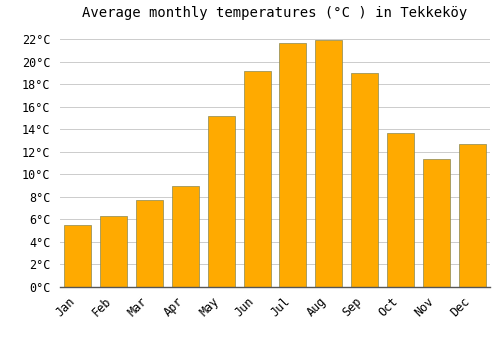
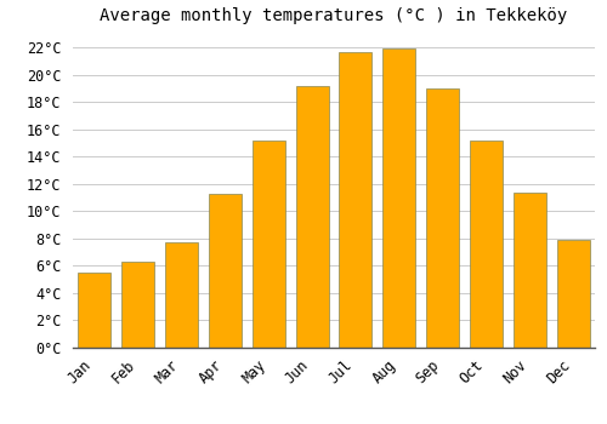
Apr: 9.0°C -> 11.3°C
Oct: 13.7°C -> 15.2°C
Dec: 12.7°C -> 7.9°C
